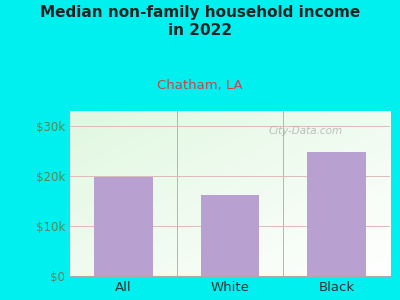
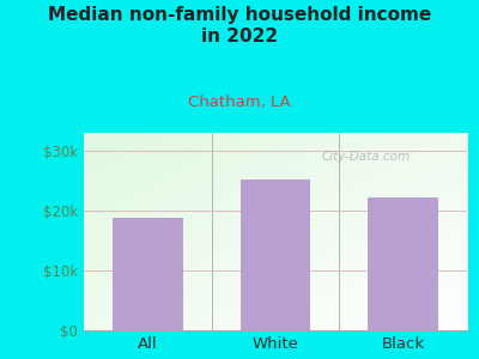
All: $19.8k -> $18.8k
White: $16.2k -> $25.2k
Black: $24.8k -> $22.2k
